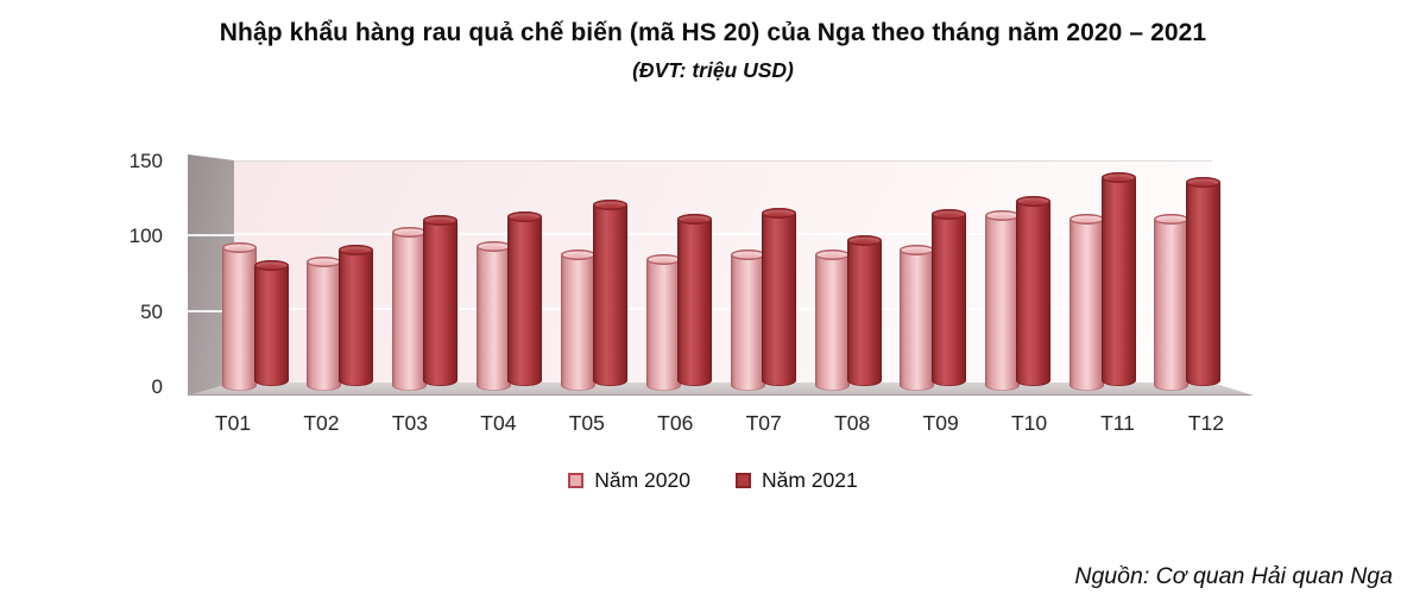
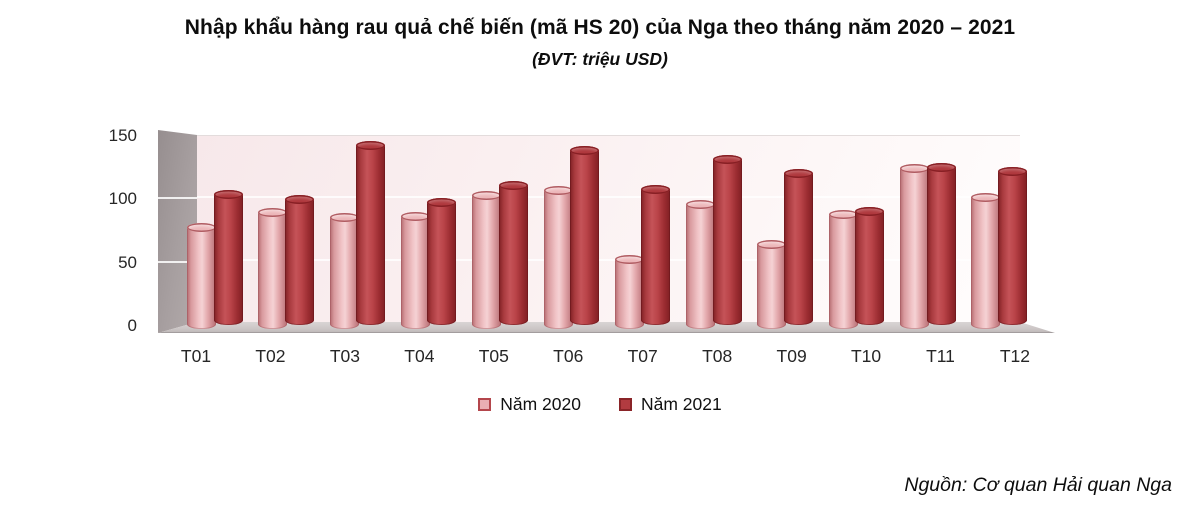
Năm 2020/T01: 94 -> 79
Năm 2021/T01: 81 -> 103
Năm 2020/T02: 85 -> 91
Năm 2021/T02: 91 -> 99
Năm 2020/T03: 104 -> 87
Năm 2021/T03: 110 -> 141
Năm 2020/T04: 95 -> 88
Năm 2021/T04: 112 -> 97
Năm 2020/T05: 89 -> 104
Năm 2021/T05: 120 -> 110
Năm 2020/T06: 86 -> 108
Năm 2021/T06: 111 -> 137
Năm 2020/T07: 89 -> 55
Năm 2021/T07: 115 -> 107
Năm 2020/T08: 89 -> 97
Năm 2021/T08: 97 -> 130
Năm 2020/T09: 92 -> 66
Năm 2021/T09: 114 -> 119
Năm 2020/T10: 115 -> 89
Năm 2021/T10: 122 -> 90
Năm 2020/T11: 112 -> 125
Năm 2021/T11: 138 -> 124
Năm 2020/T12: 112 -> 102
Năm 2021/T12: 135 -> 121
